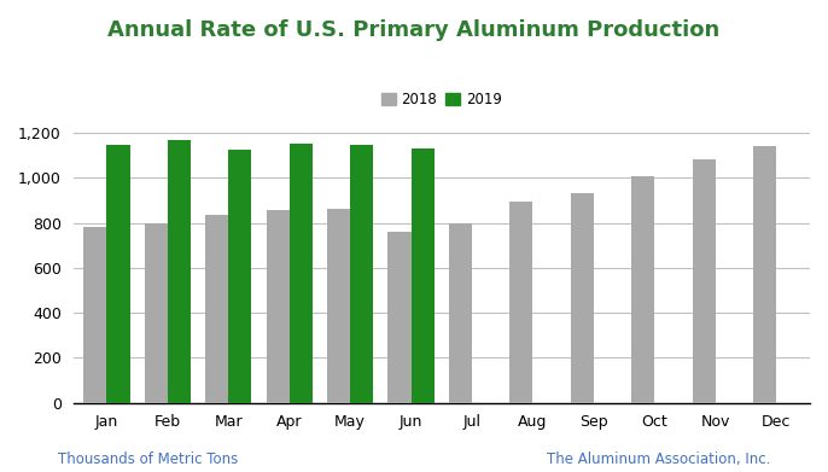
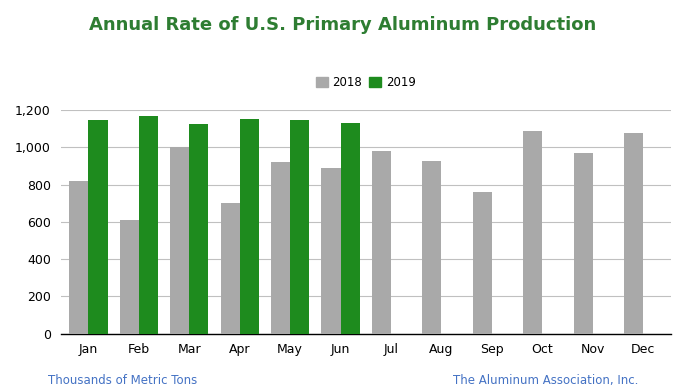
2018/Jan: 780 -> 820
2018/Feb: 800 -> 610
2018/Mar: 840 -> 1,000
2018/Apr: 860 -> 700
2018/May: 860 -> 920
2018/Jun: 760 -> 890
2018/Jul: 800 -> 980
2018/Aug: 890 -> 930
2018/Sep: 940 -> 760
2018/Oct: 1,010 -> 1,090
2018/Nov: 1,080 -> 970
2018/Dec: 1,140 -> 1,080
